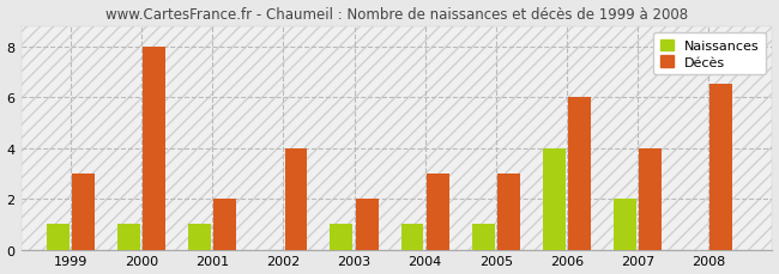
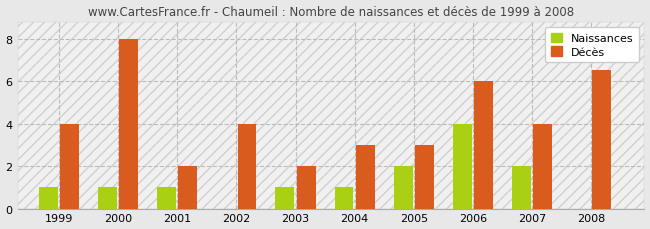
Décès/1999: 3.0 -> 4.0
Naissances/2005: 1 -> 2
